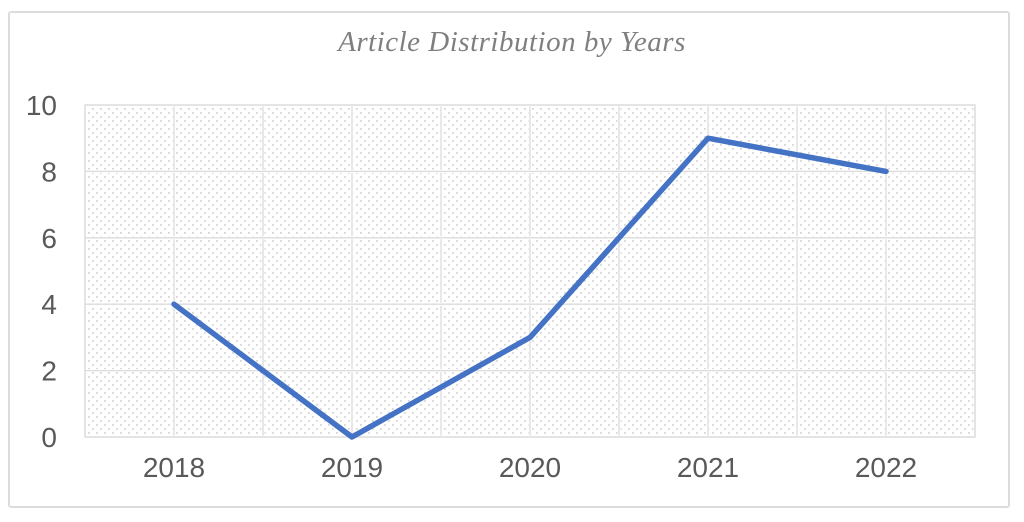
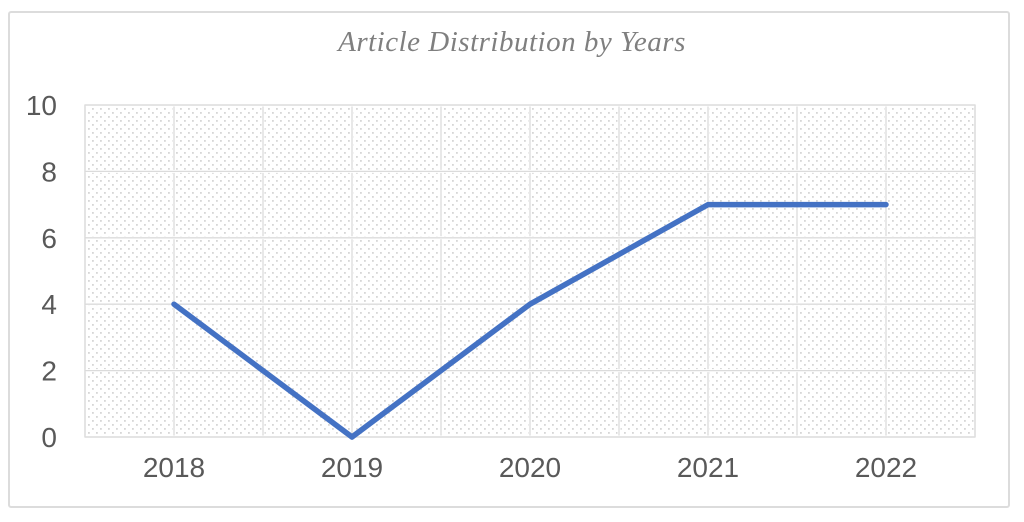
2020: 3 -> 4
2021: 9 -> 7
2022: 8 -> 7
